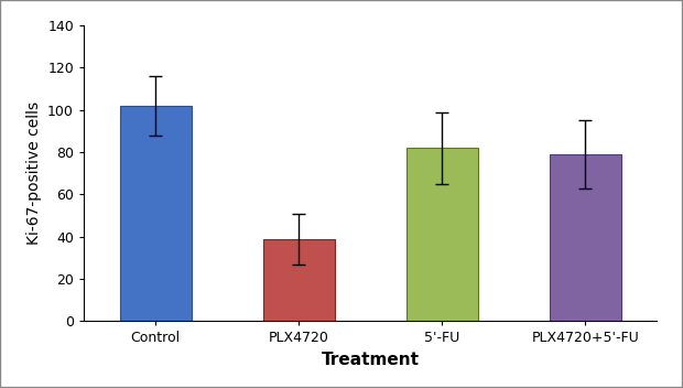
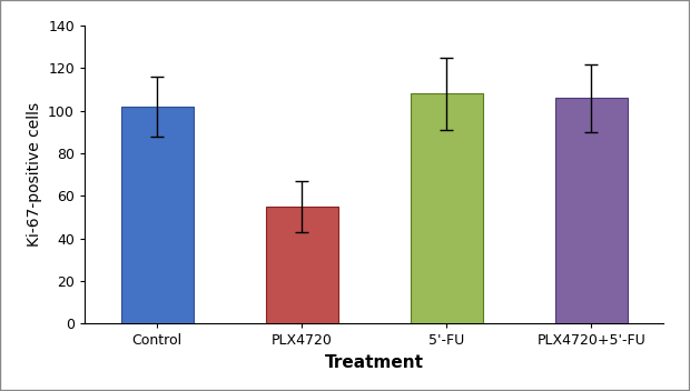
PLX4720: 39 -> 55
5'-FU: 82 -> 108
PLX4720+5'-FU: 79 -> 106
